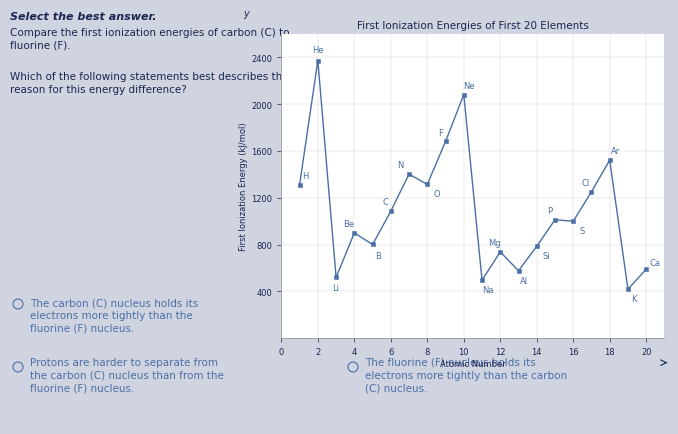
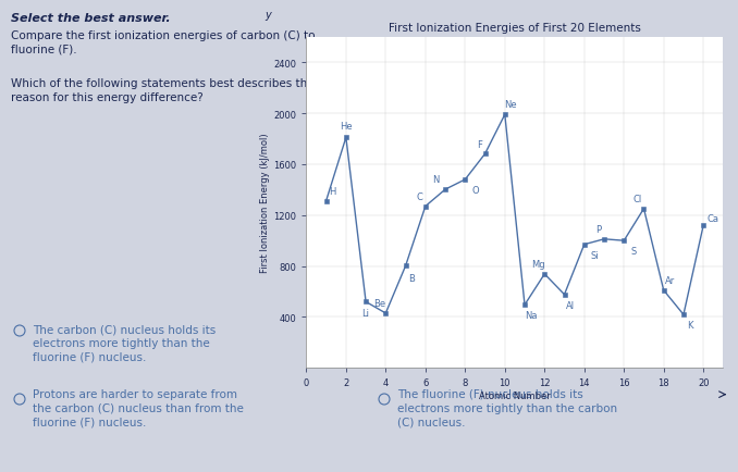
2: 2370 -> 1810
4: 900 -> 430
6: 1090 -> 1270
8: 1310 -> 1480
10: 2080 -> 1990
14: 790 -> 970
18: 1520 -> 610
20: 590 -> 1120
